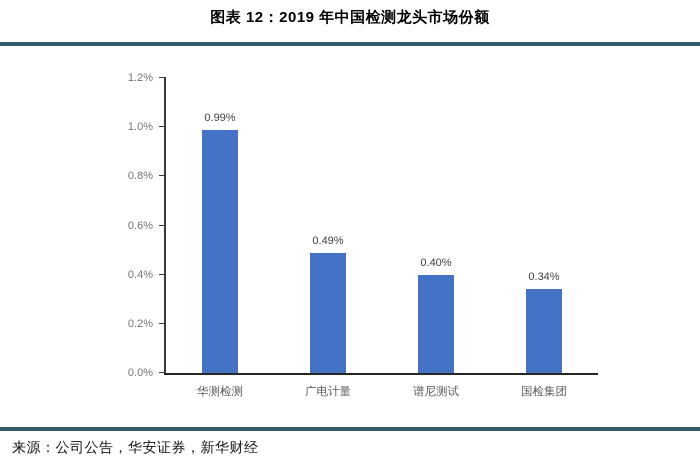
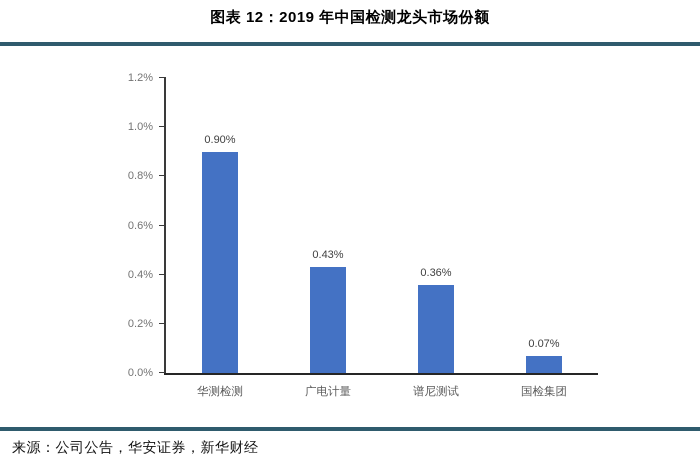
华测检测: 0.99% -> 0.90%
广电计量: 0.49% -> 0.43%
谱尼测试: 0.40% -> 0.36%
国检集团: 0.34% -> 0.07%
